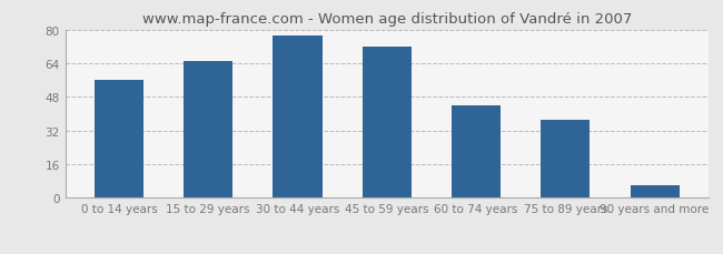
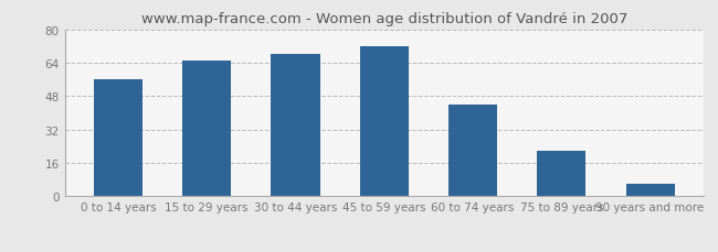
30 to 44 years: 77 -> 68
75 to 89 years: 37 -> 22
